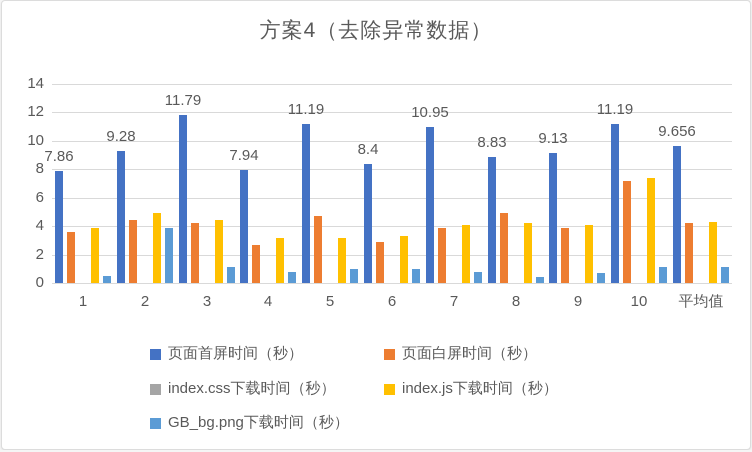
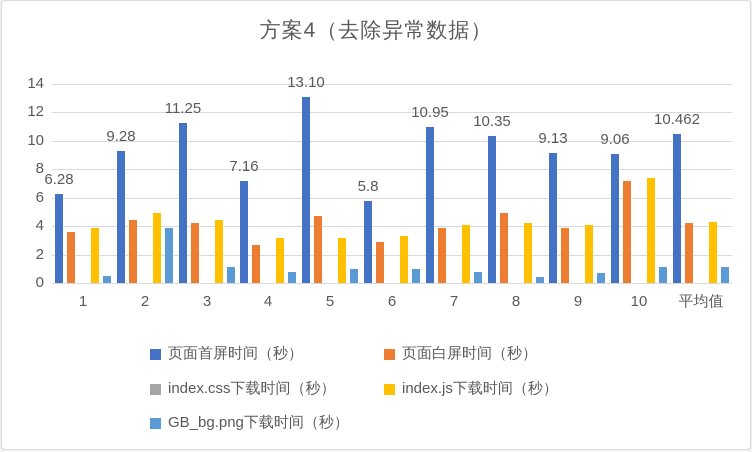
页面首屏时间（秒）/1: 7.86 -> 6.28
页面首屏时间（秒）/3: 11.79 -> 11.25
页面首屏时间（秒）/4: 7.94 -> 7.16
页面首屏时间（秒）/5: 11.19 -> 13.10
页面首屏时间（秒）/6: 8.4 -> 5.8
页面首屏时间（秒）/8: 8.83 -> 10.35
页面首屏时间（秒）/10: 11.19 -> 9.06
页面首屏时间（秒）/平均值: 9.656 -> 10.462
